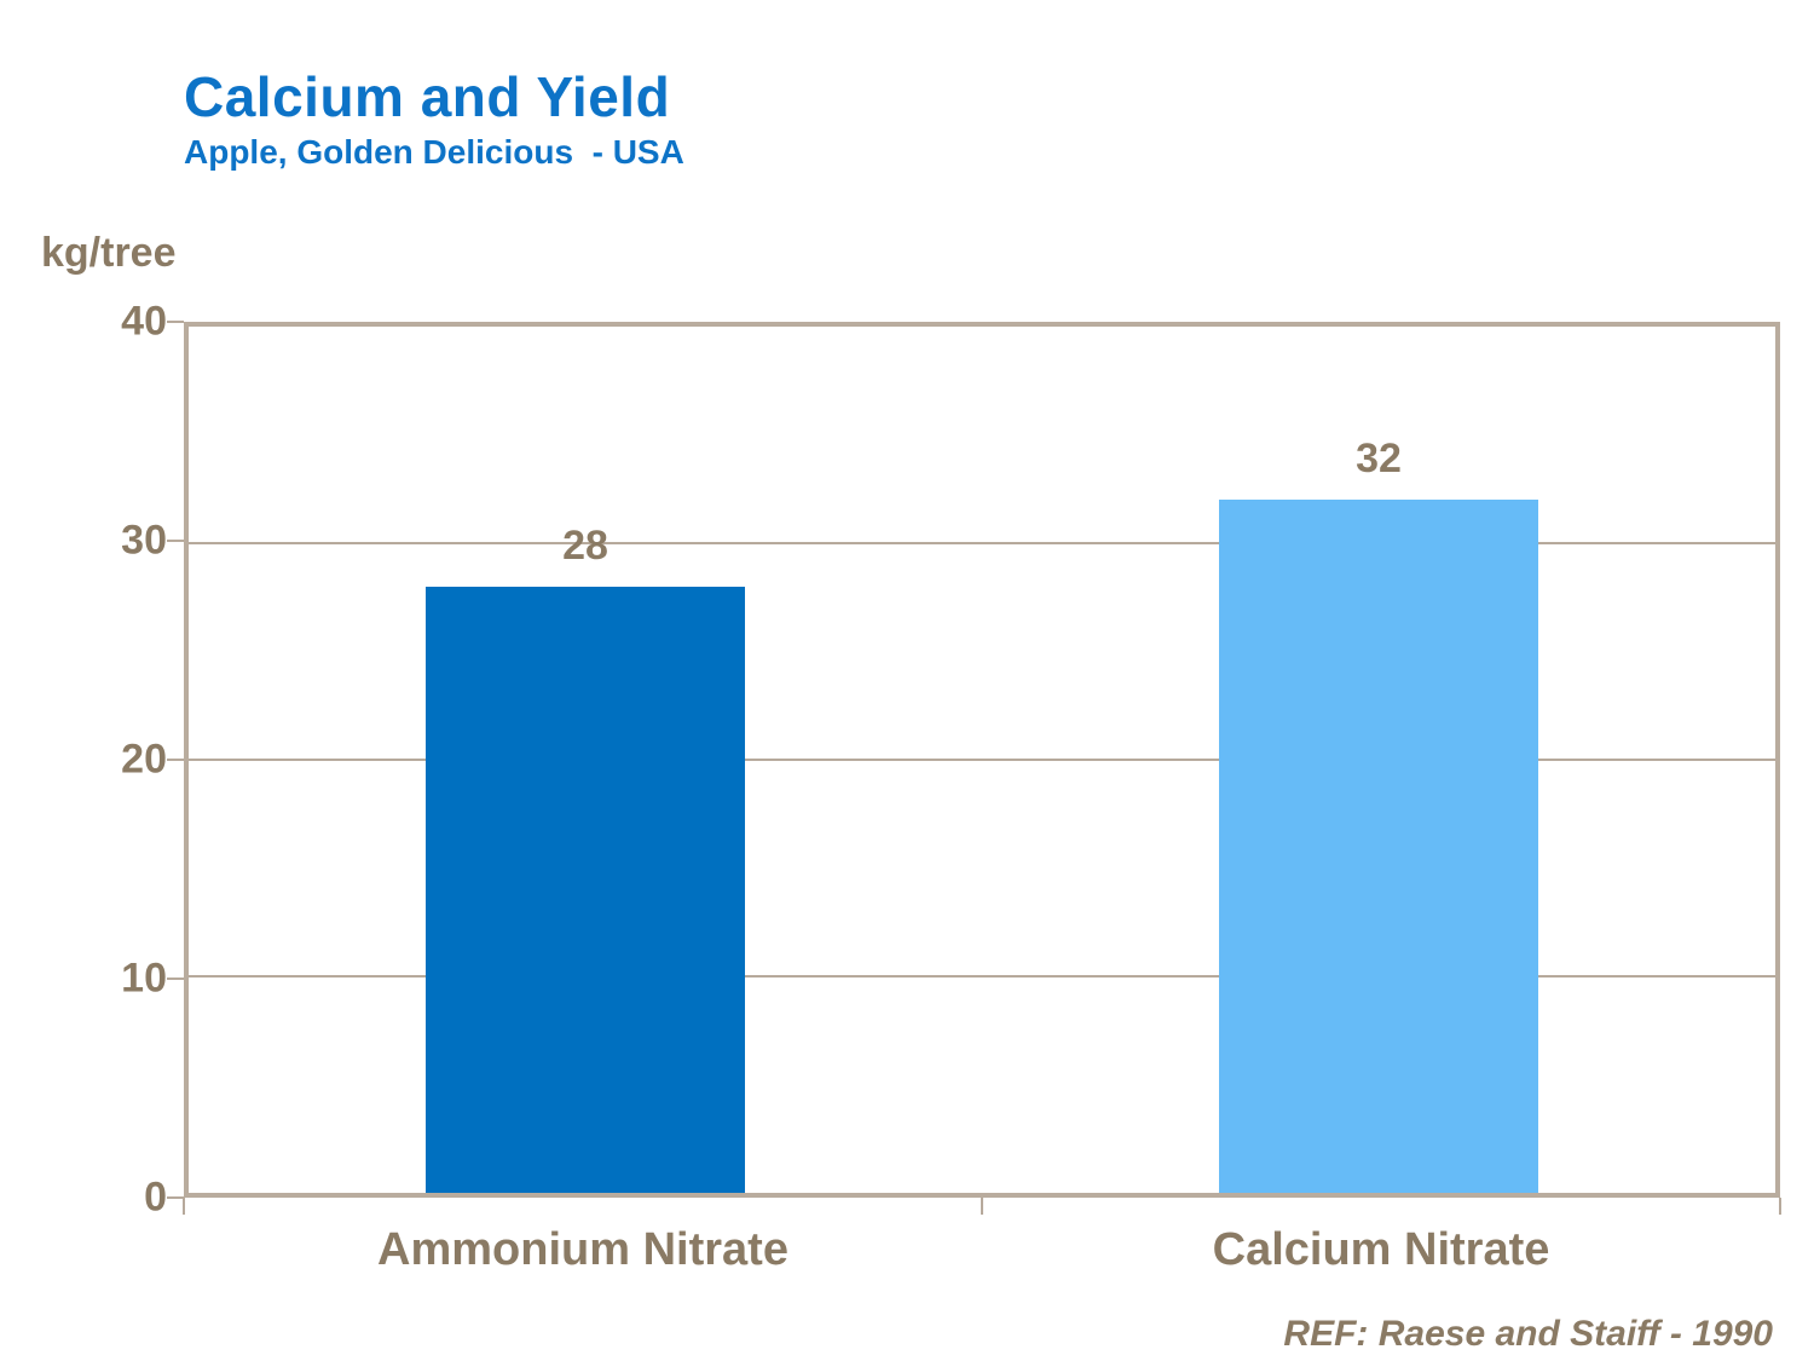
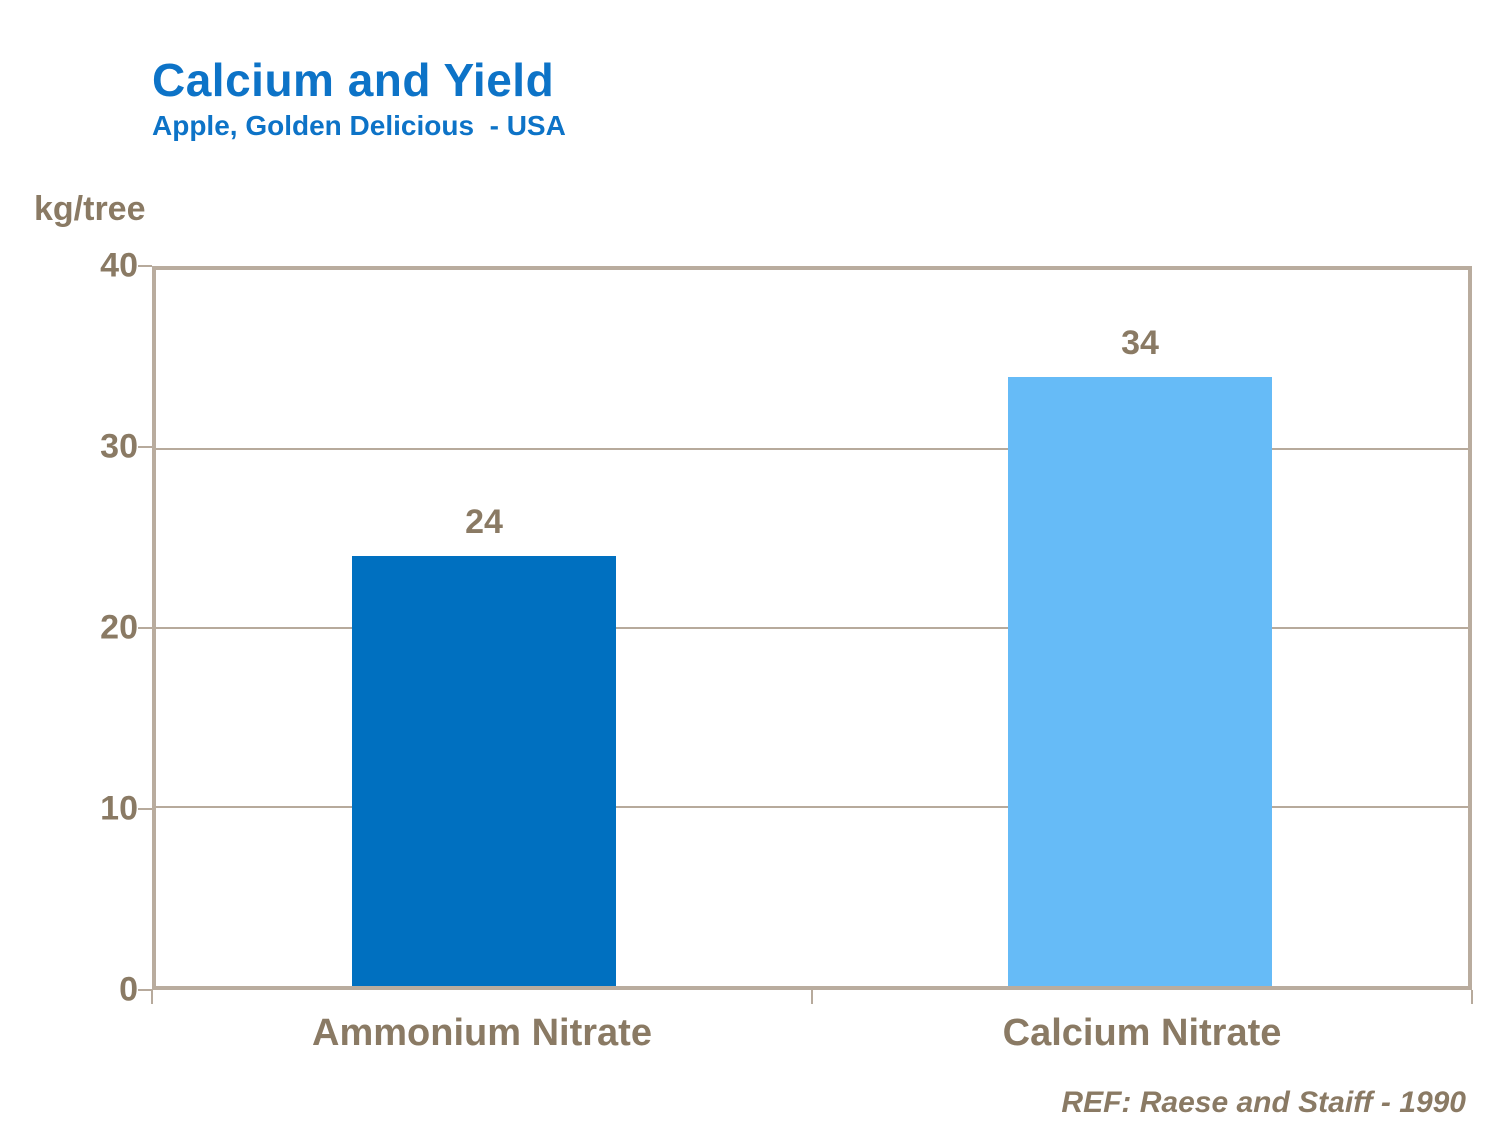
Ammonium Nitrate: 28 -> 24
Calcium Nitrate: 32 -> 34
